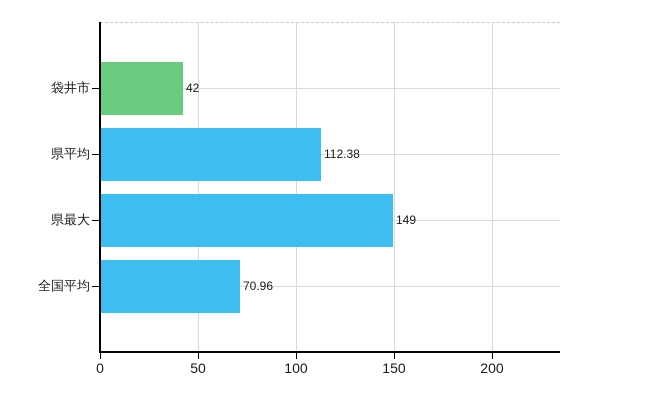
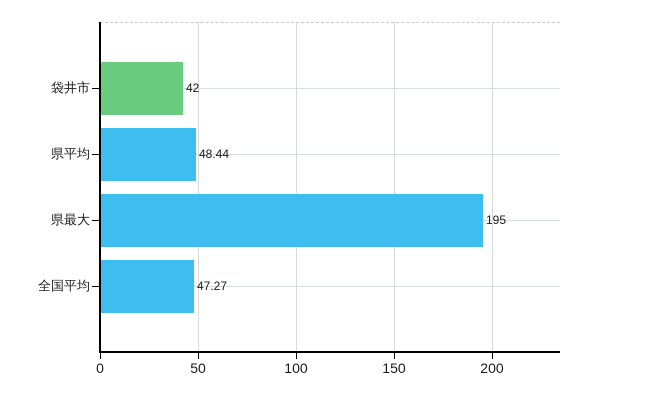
県平均: 112.38 -> 48.44
県最大: 149 -> 195
全国平均: 70.96 -> 47.27
